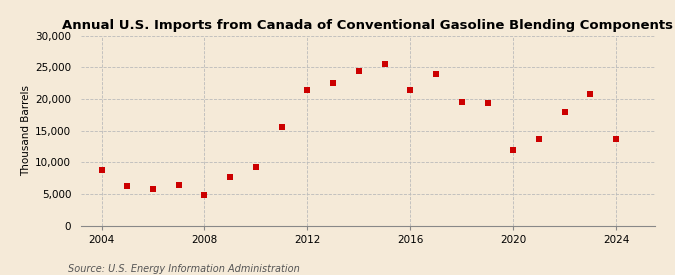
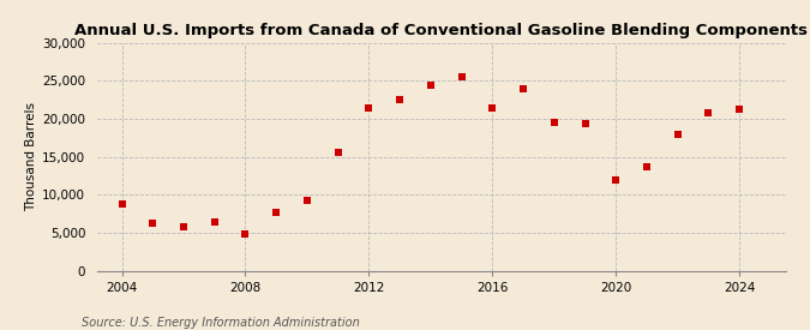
2024: 13,600 -> 21,300
